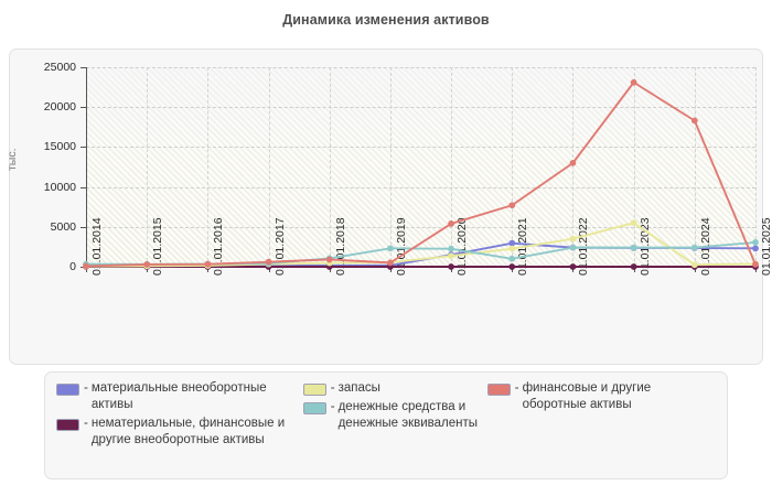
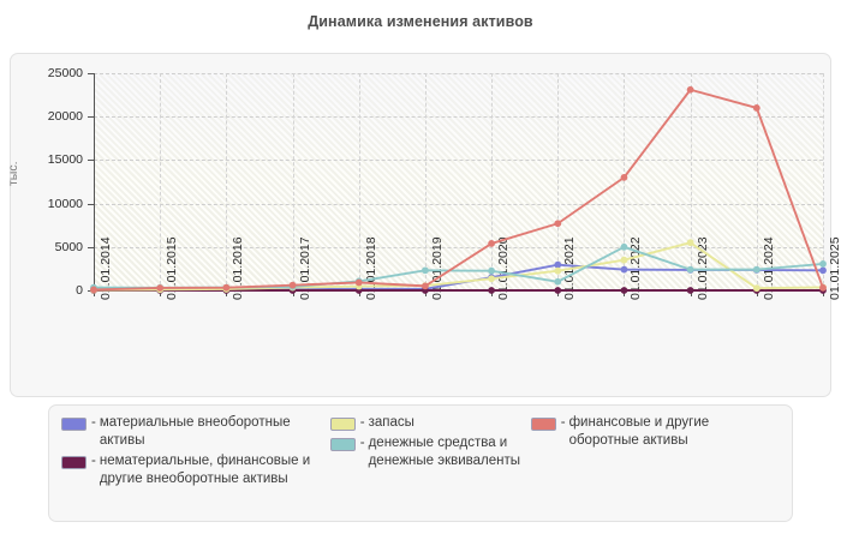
денежные средства и денежные эквиваленты/01.01.2022: 2000 -> 5000
финансовые и другие оборотные активы/01.01.2024: 18000 -> 21000
